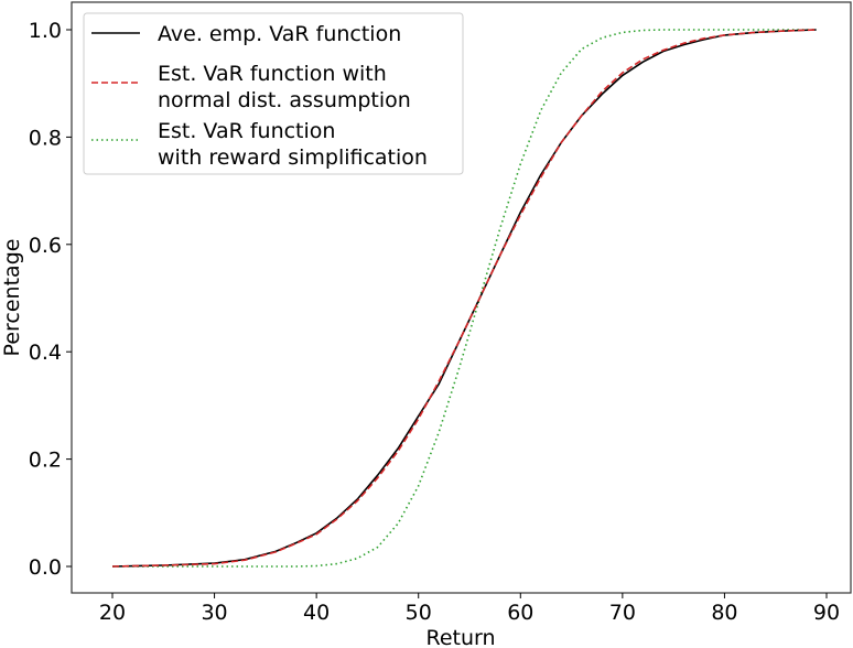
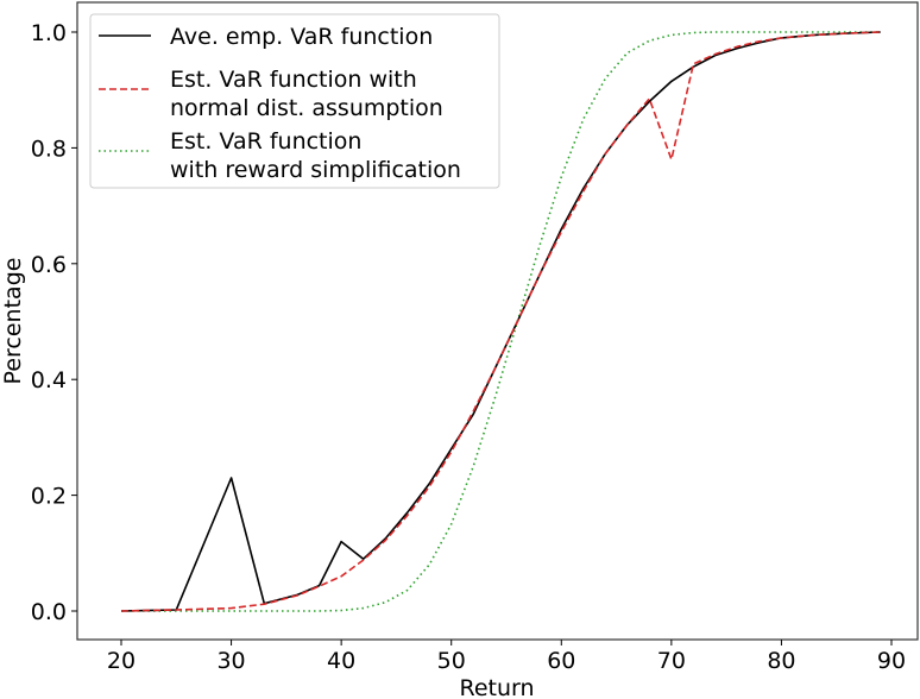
Ave. emp. VaR function/30: 0.01 -> 0.23
Ave. emp. VaR function/40: 0.06 -> 0.12
Est. VaR function with normal dist. assumption/70: 0.92 -> 0.78
